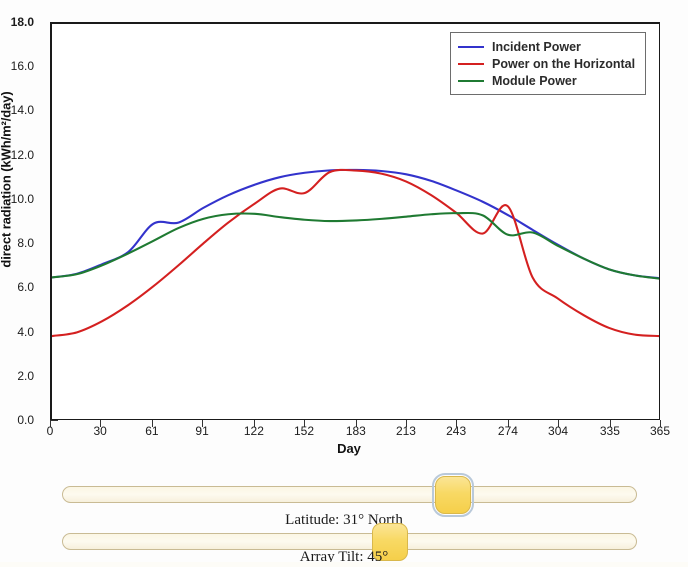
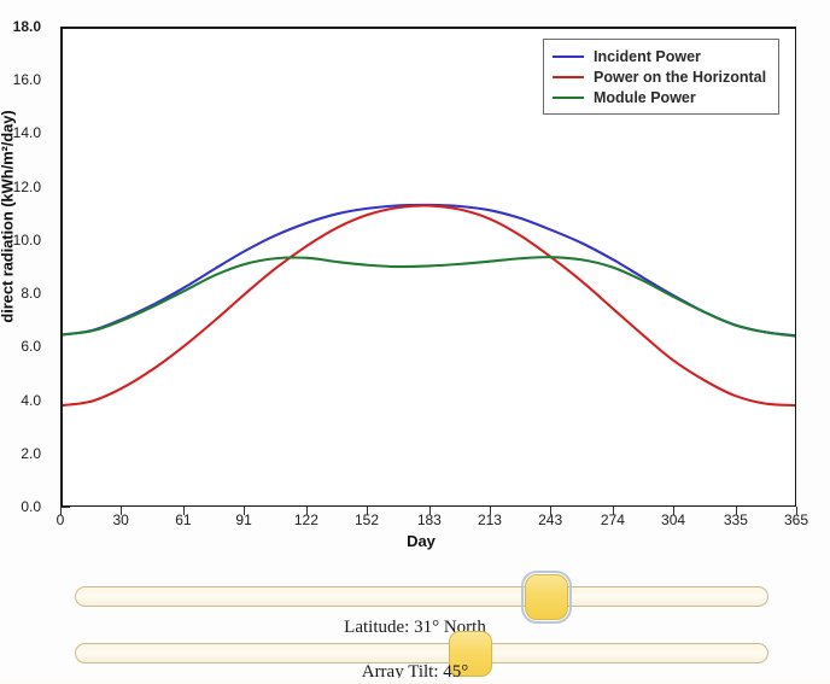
Incident Power/61: 8.9 -> 8.2
Power on the Horizontal/152: 10.3 -> 11.0
Power on the Horizontal/274: 9.7 -> 7.5
Module Power/274: 8.4 -> 9.0
